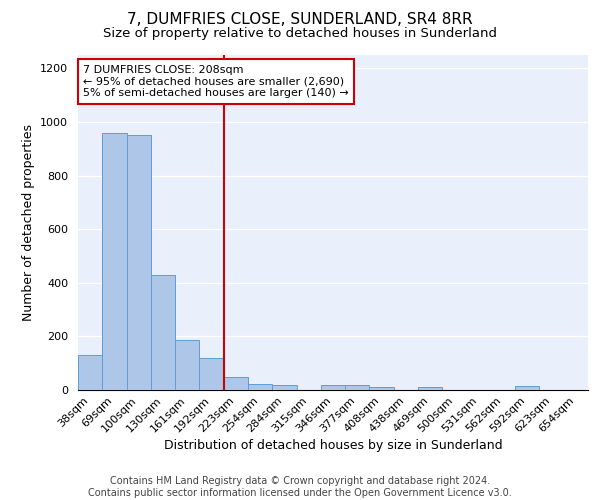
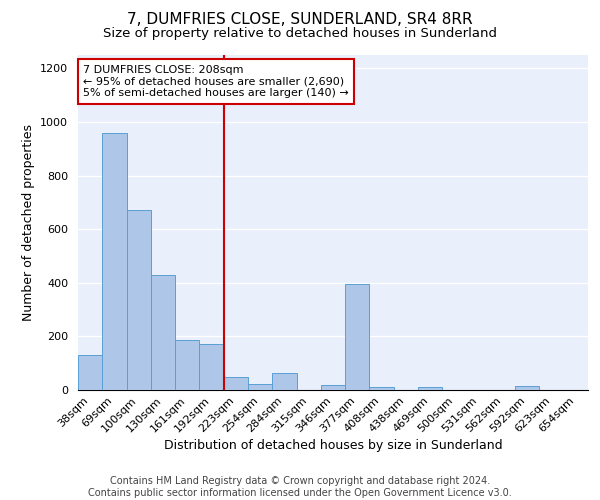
100sqm: 950 -> 670
192sqm: 120 -> 170
284sqm: 20 -> 65
377sqm: 18 -> 395
